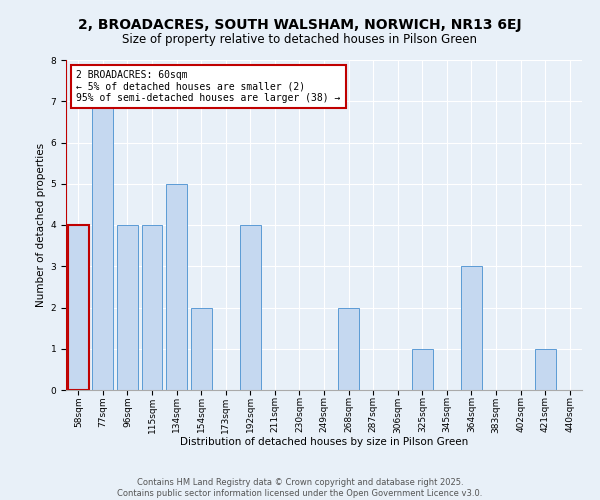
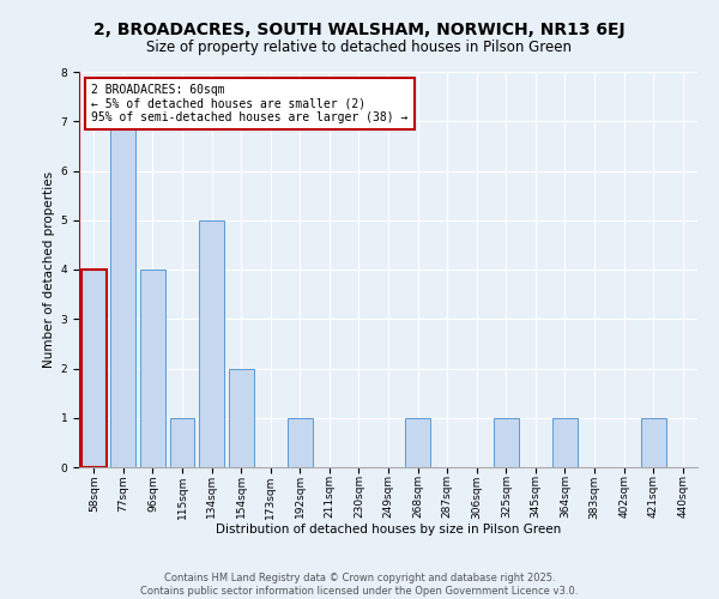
115sqm: 4 -> 1
192sqm: 4 -> 1
268sqm: 2 -> 1
364sqm: 3 -> 1
